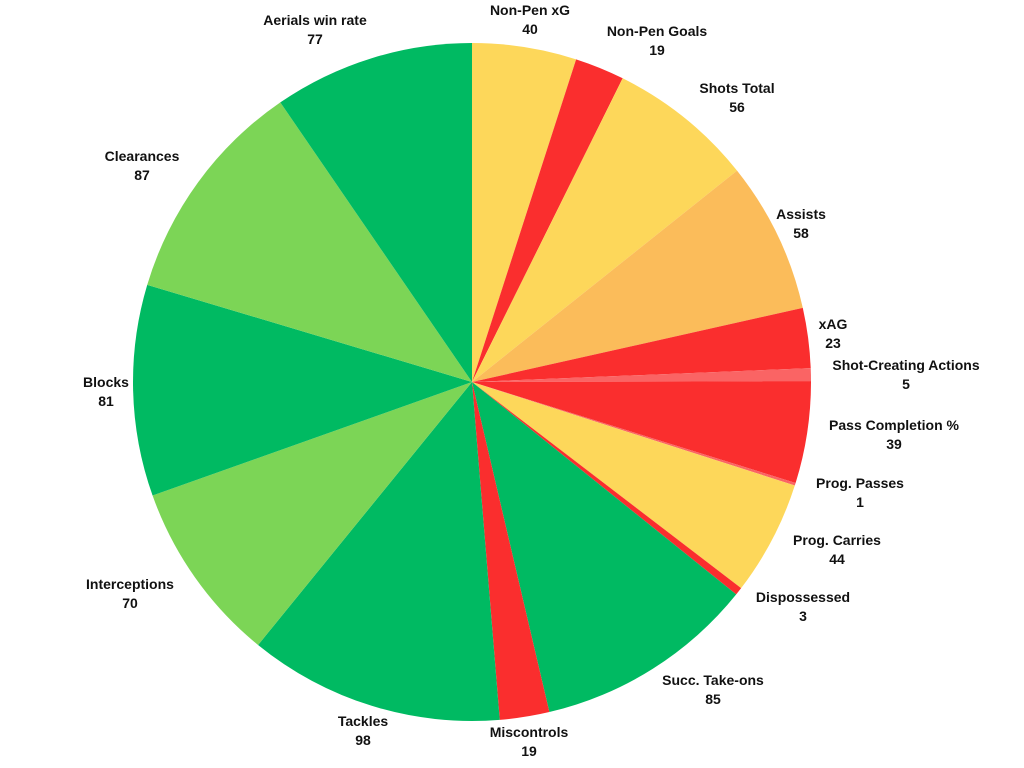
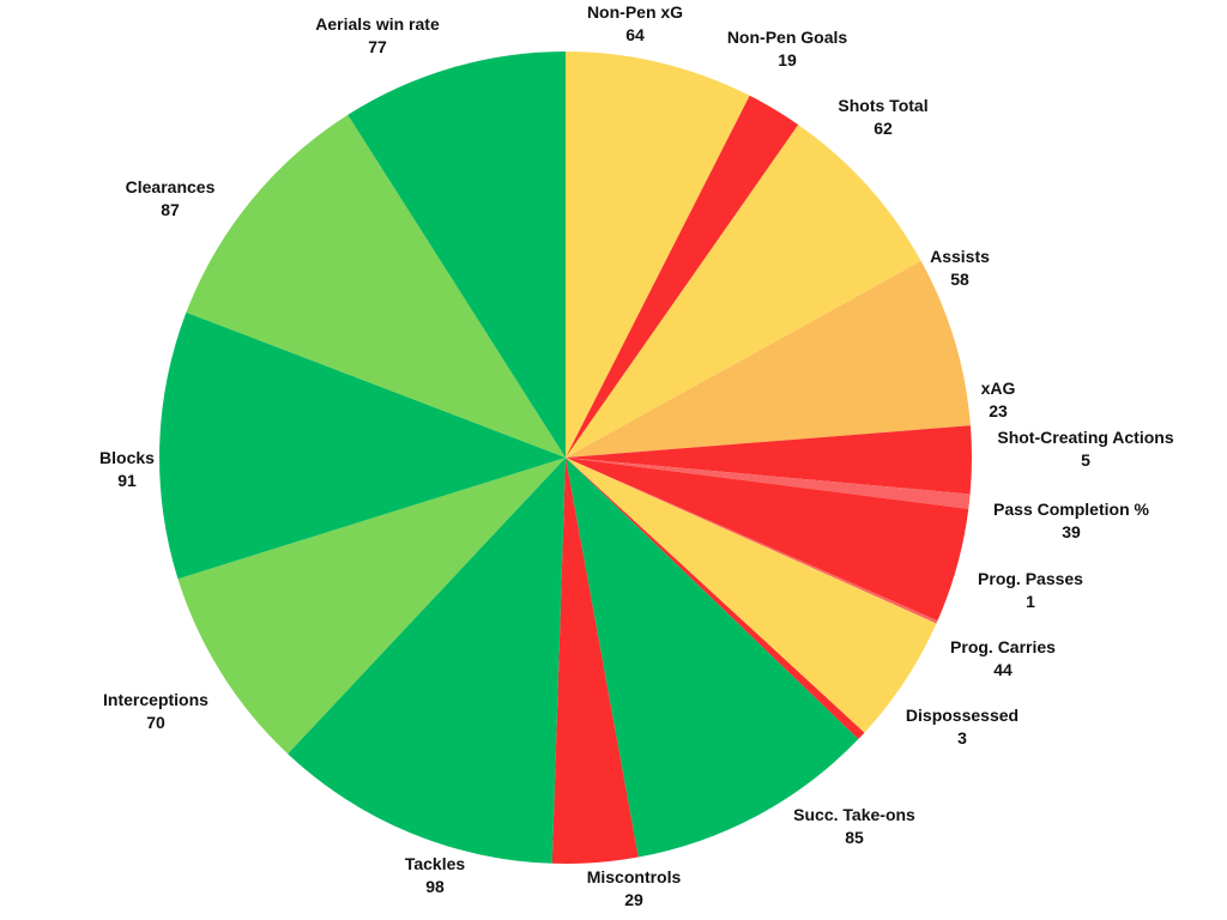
Non-Pen xG: 40 -> 64
Shots Total: 56 -> 62
Miscontrols: 19 -> 29
Blocks: 81 -> 91
